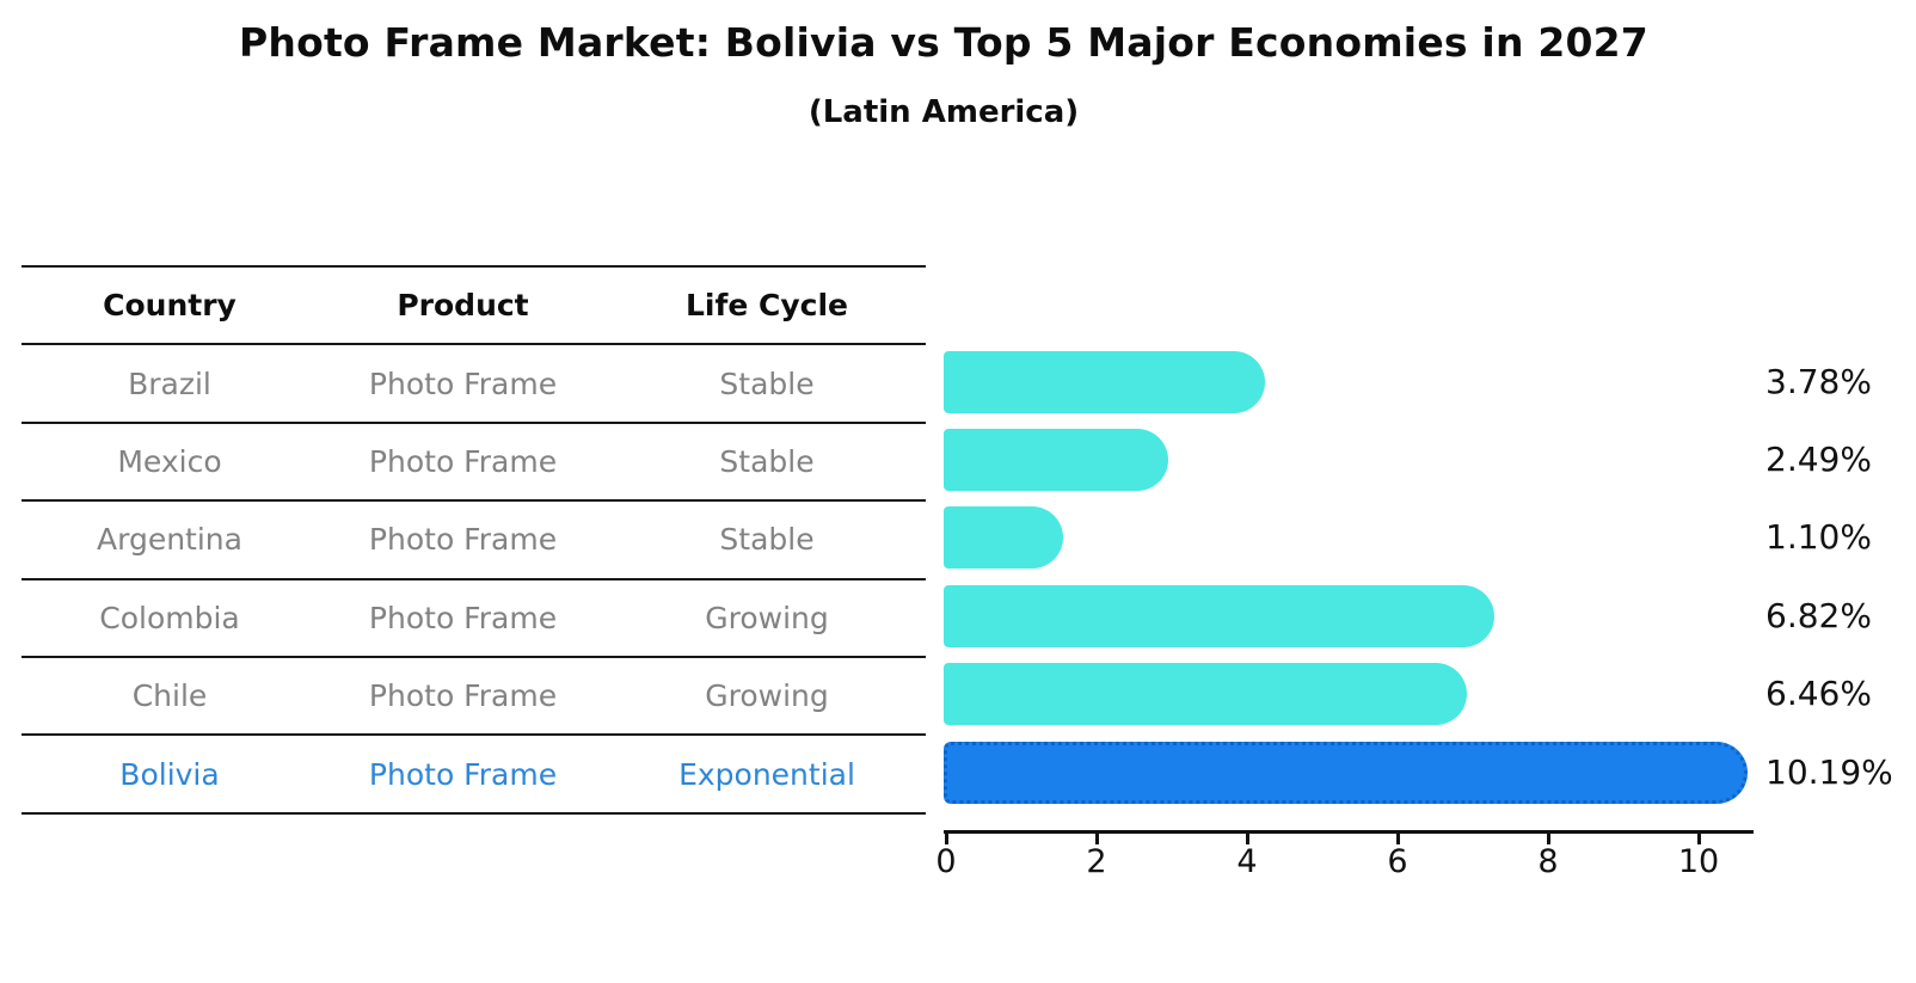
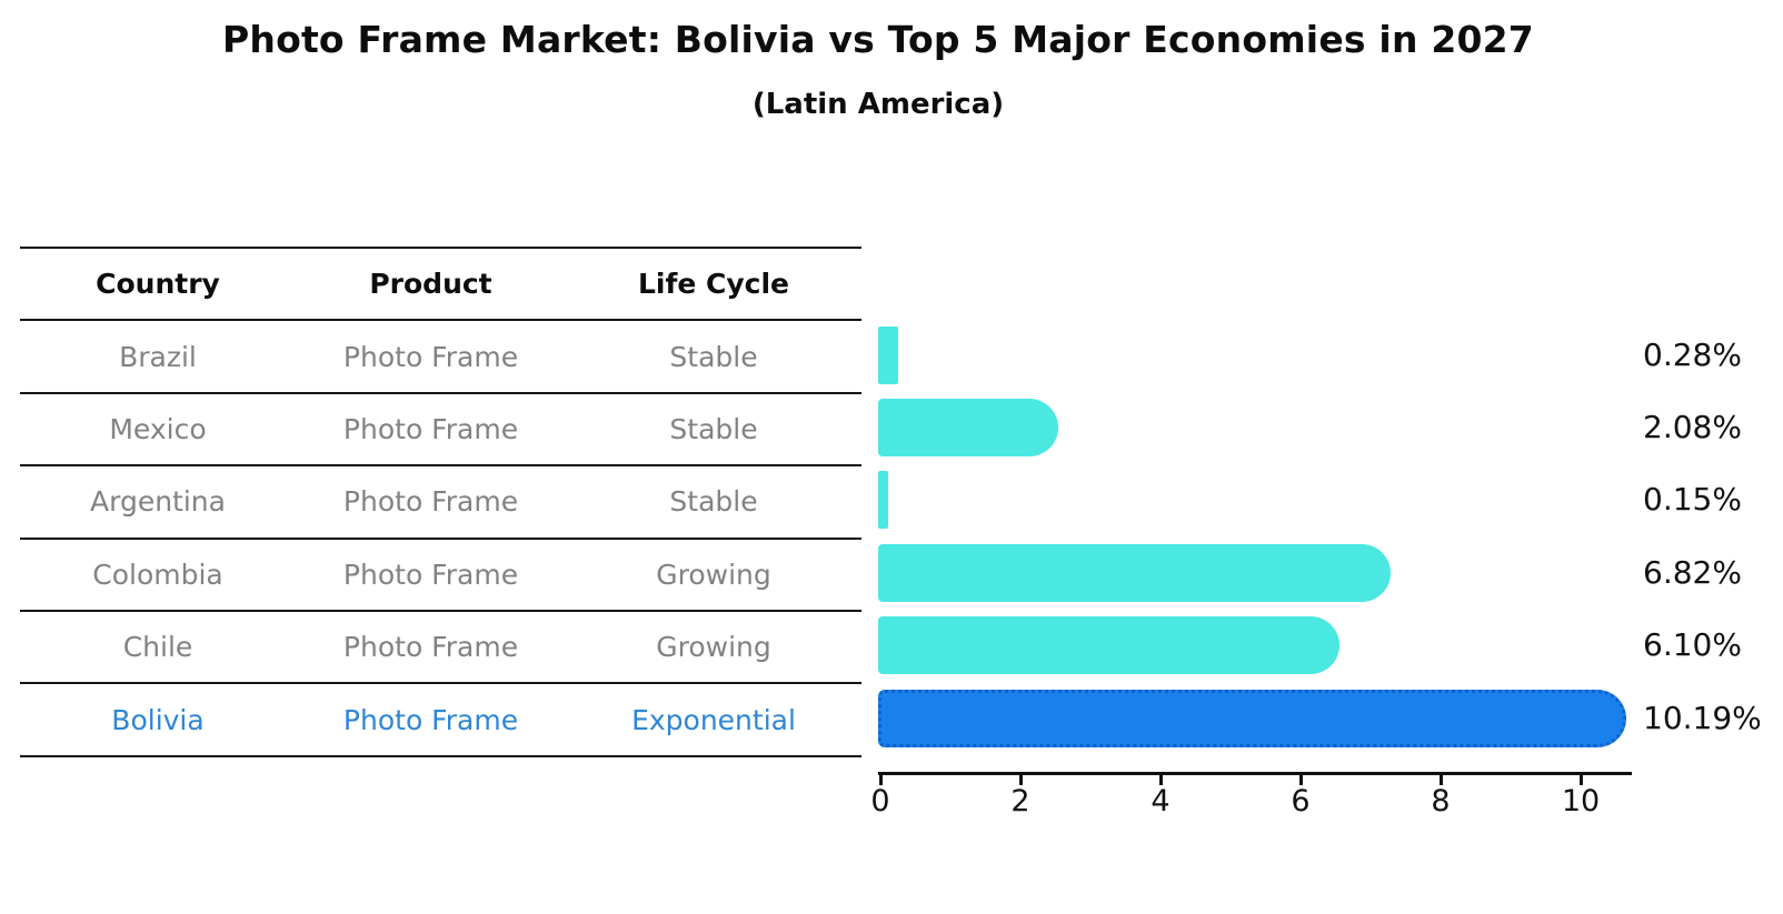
Brazil: 3.78% -> 0.28%
Mexico: 2.49% -> 2.08%
Argentina: 1.10% -> 0.15%
Chile: 6.46% -> 6.10%
